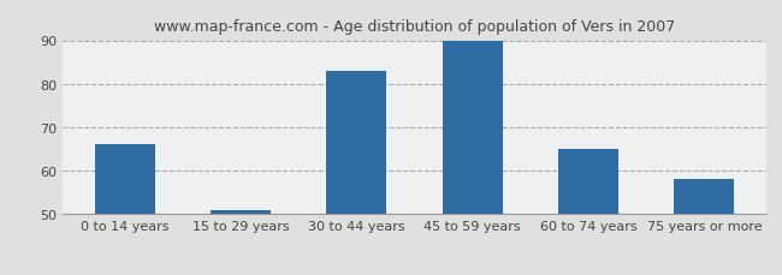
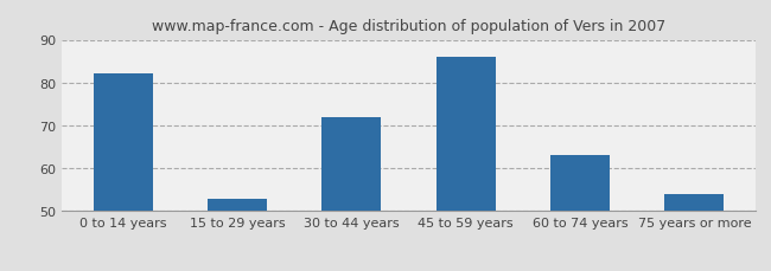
0 to 14 years: 66 -> 82
15 to 29 years: 51 -> 53
30 to 44 years: 83 -> 72
45 to 59 years: 90 -> 86
60 to 74 years: 65 -> 63
75 years or more: 58 -> 54
